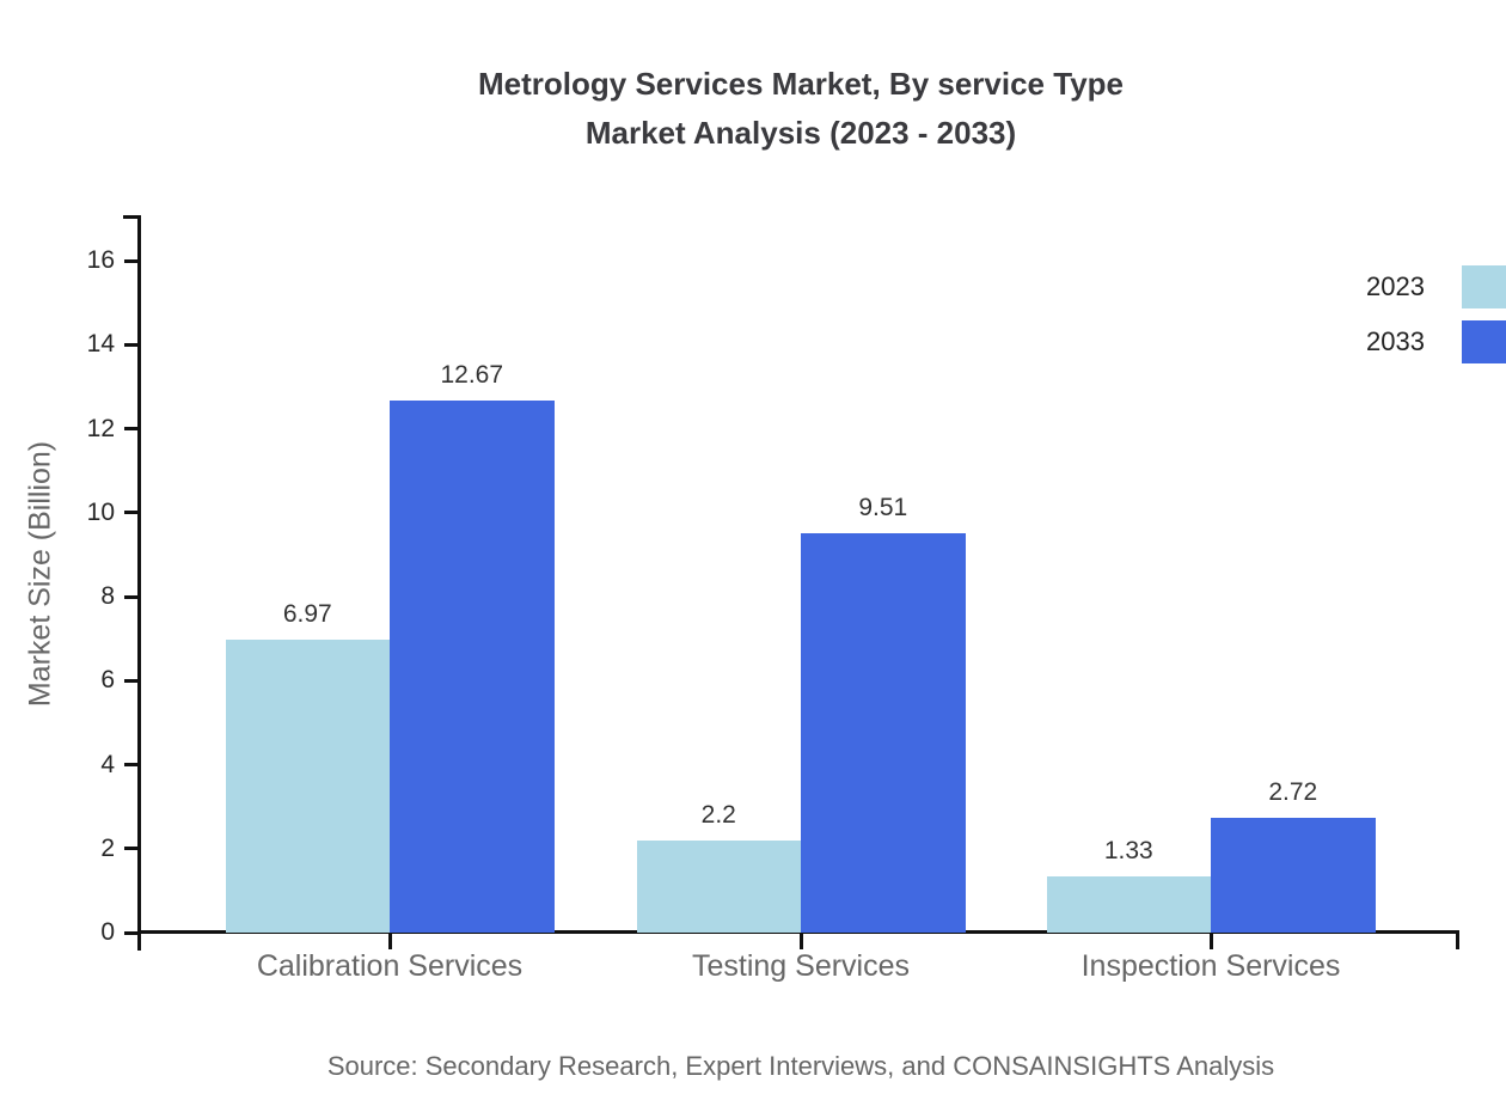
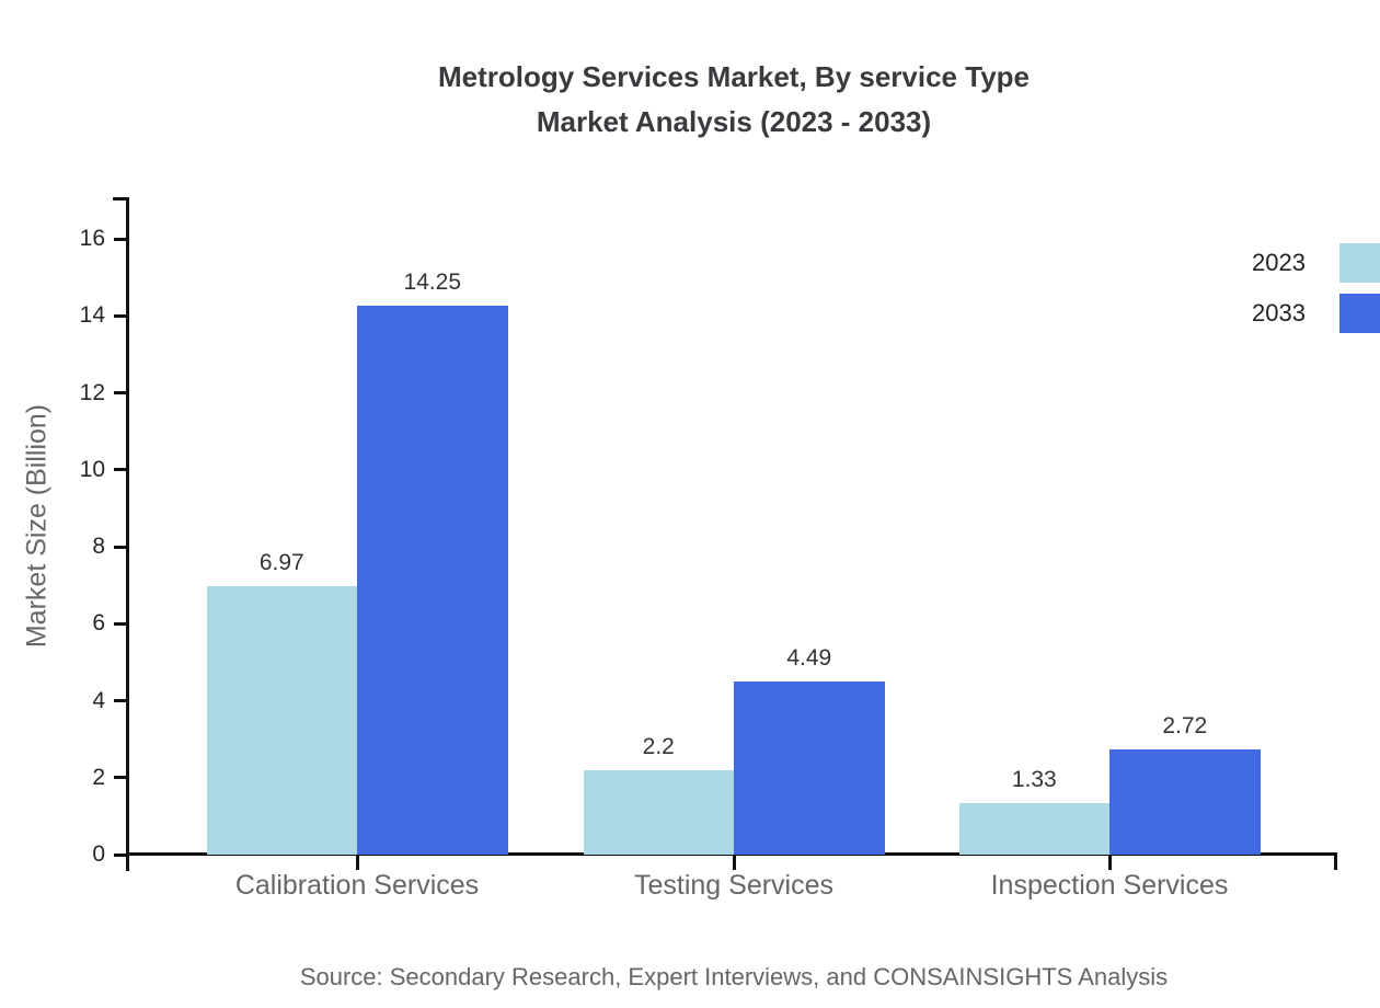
2033/Calibration Services: 12.67 -> 14.25
2033/Testing Services: 9.51 -> 4.49
